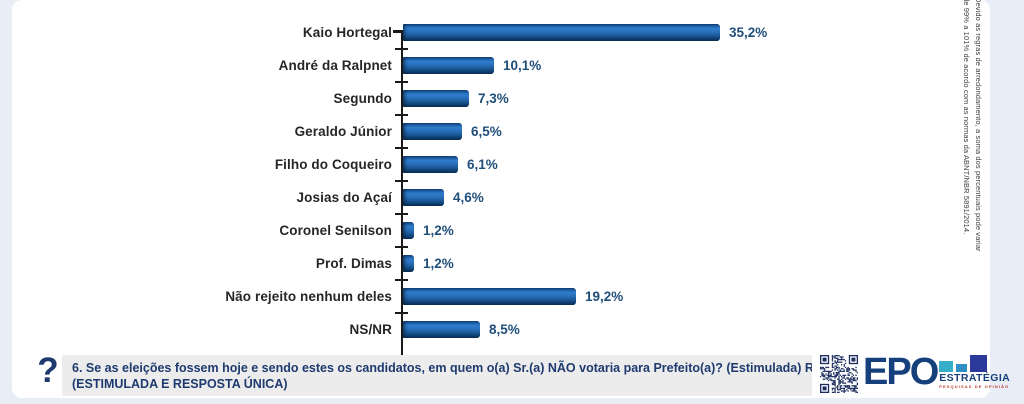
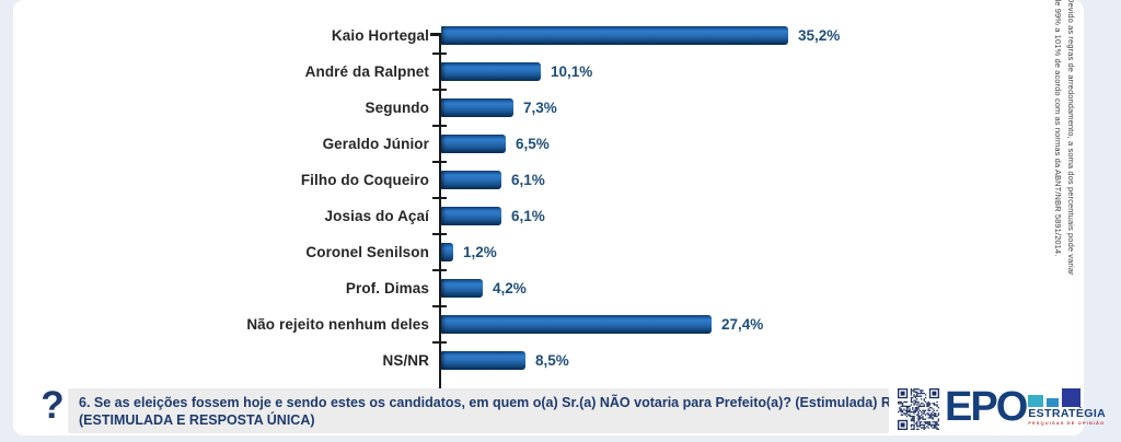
Josias do Açaí: 4,6% -> 6,1%
Prof. Dimas: 1,2% -> 4,2%
Não rejeito nenhum deles: 19,2% -> 27,4%
